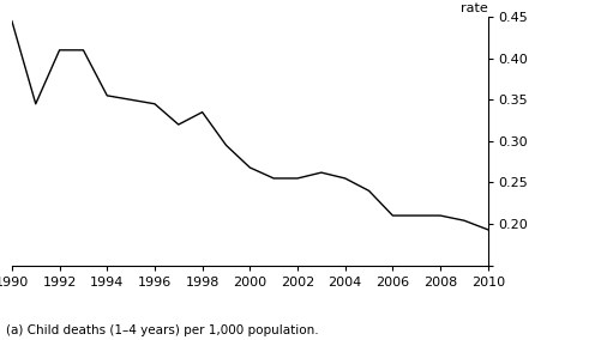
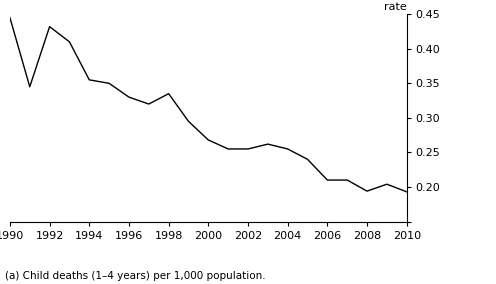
1992: 0.410 -> 0.432
1996: 0.345 -> 0.330
2008: 0.210 -> 0.194
